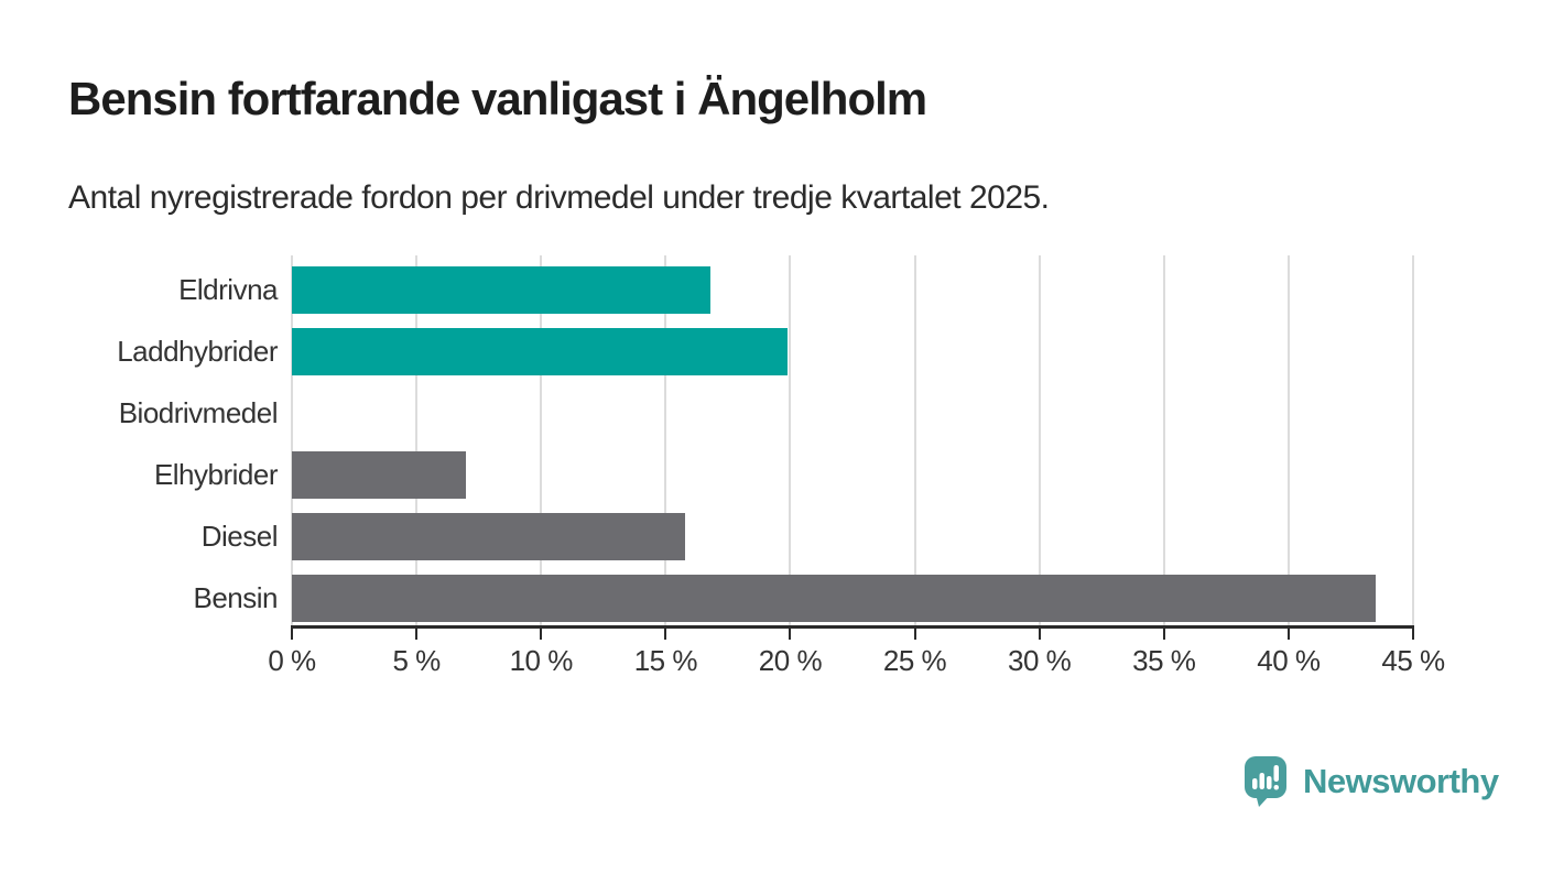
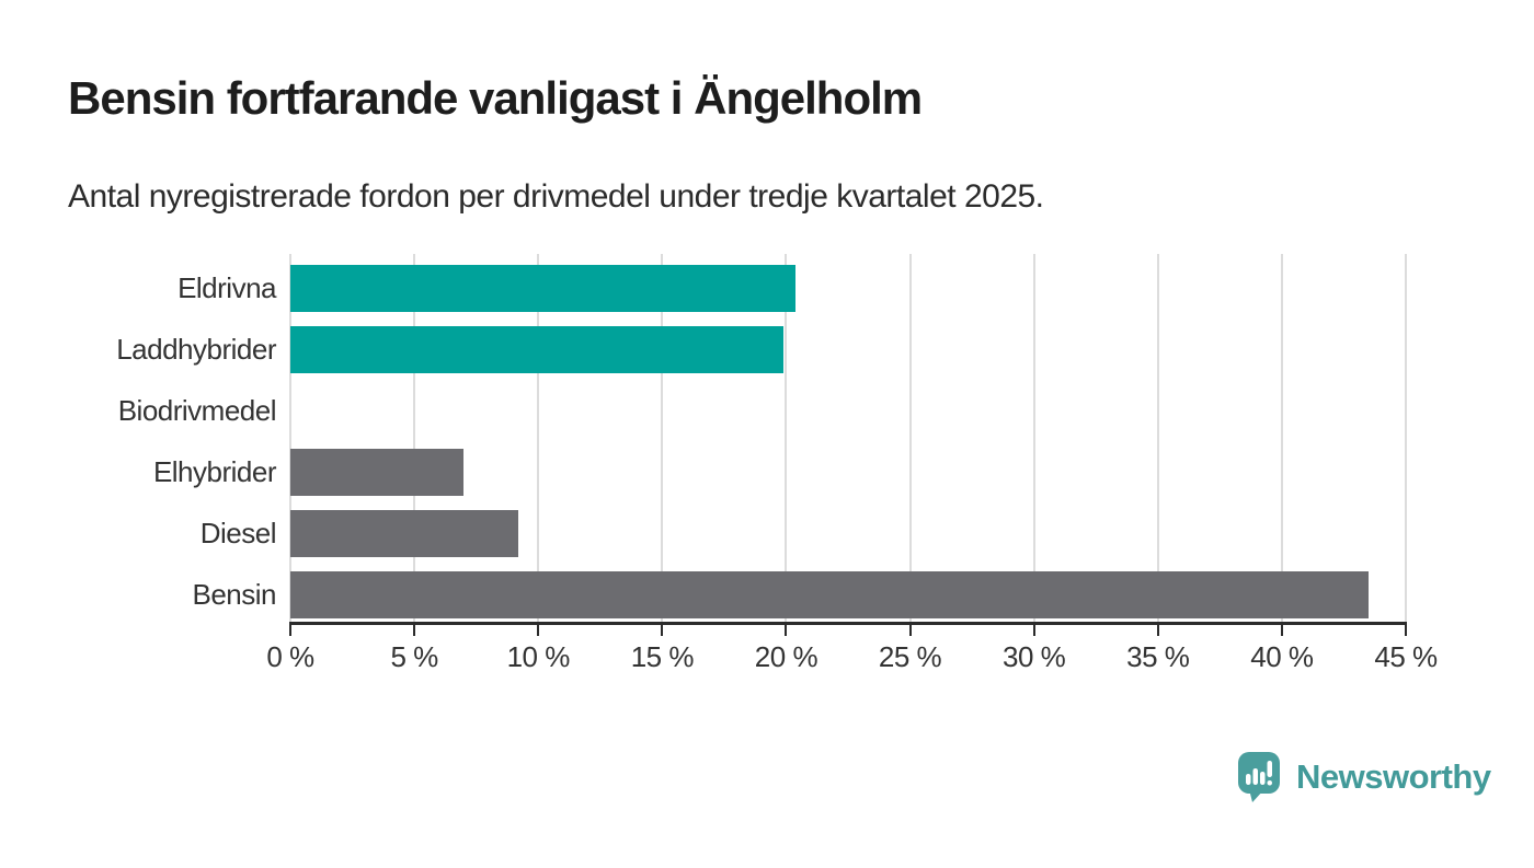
Eldrivna: 16.8% -> 20.4%
Diesel: 15.8% -> 9.2%
